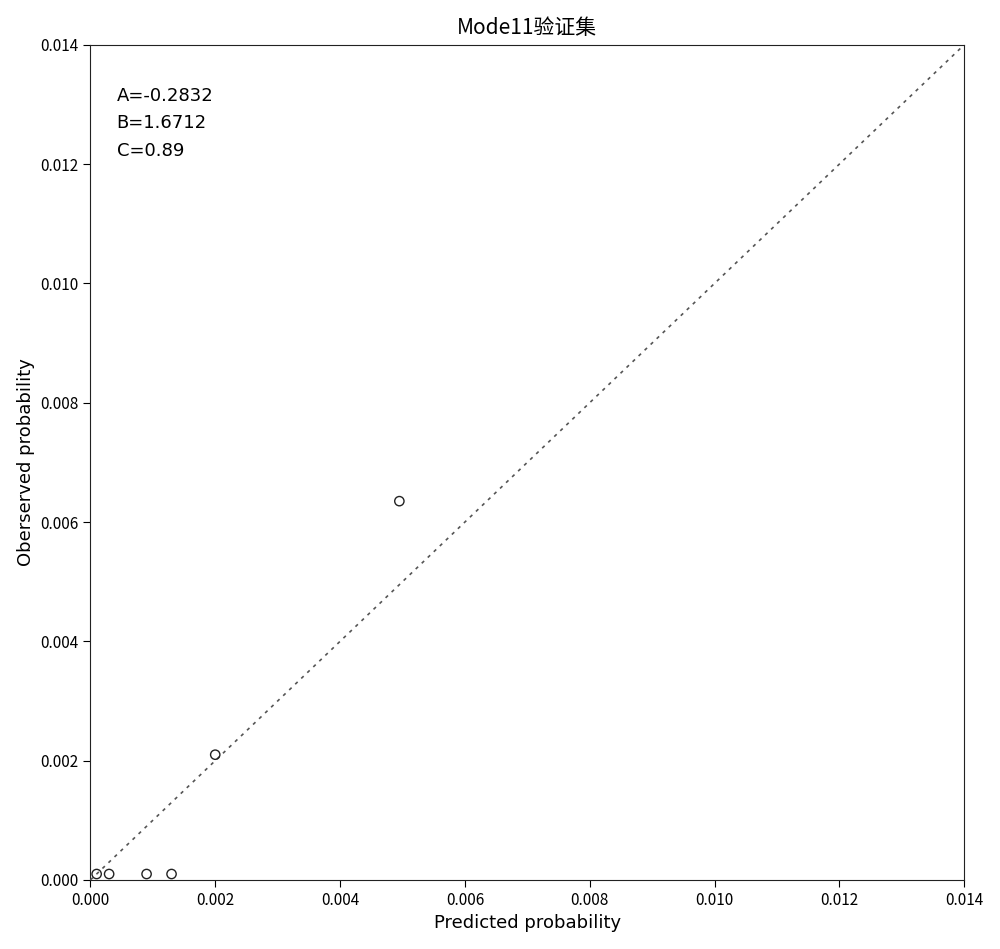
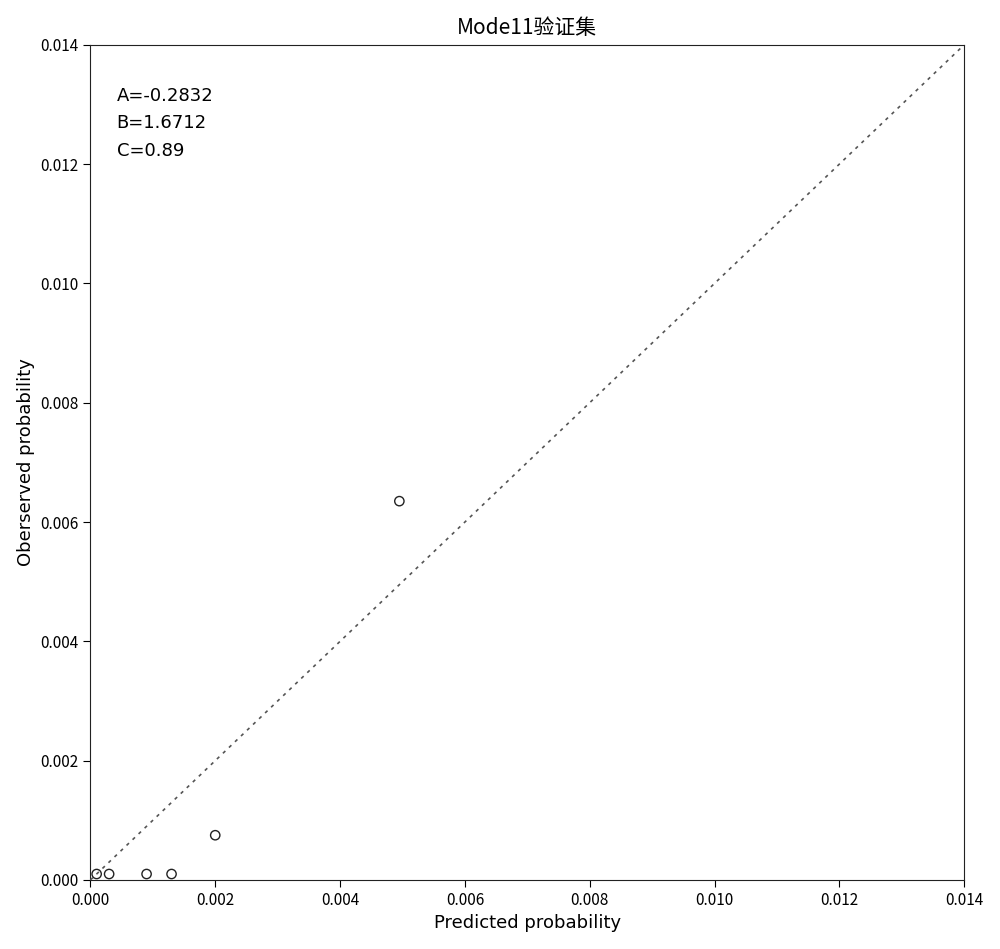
0.002: 0.00210 -> 0.00075
